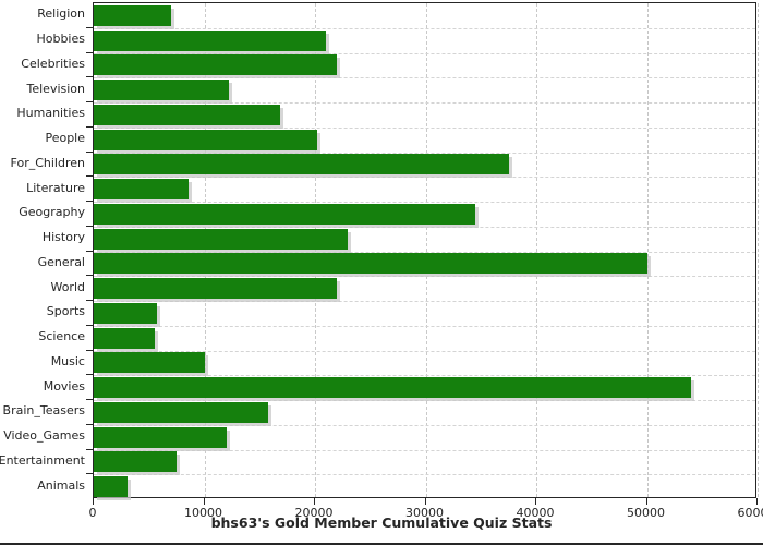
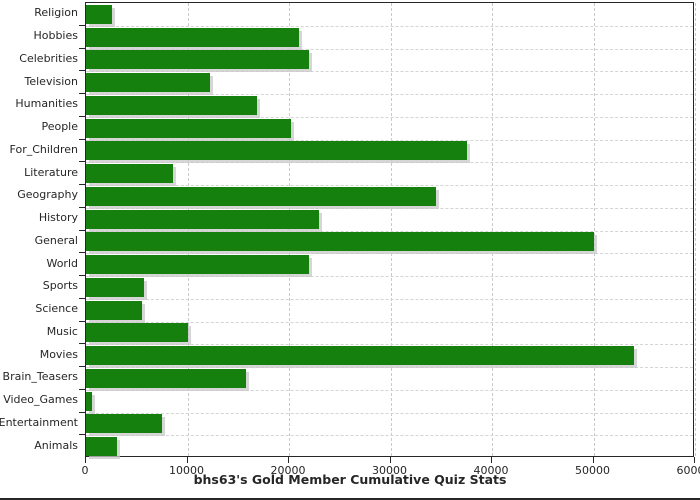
Religion: 7000 -> 3000
Video_Games: 12000 -> 1000
